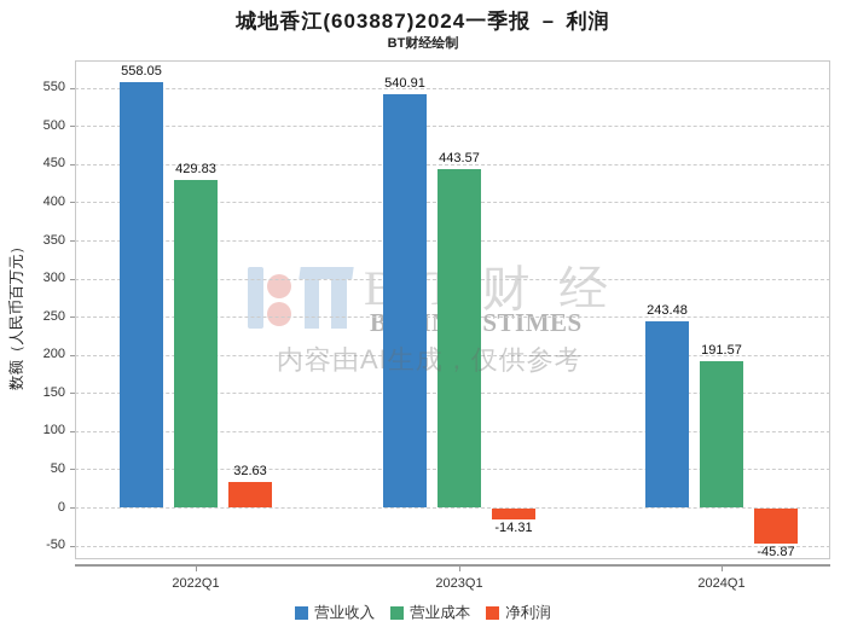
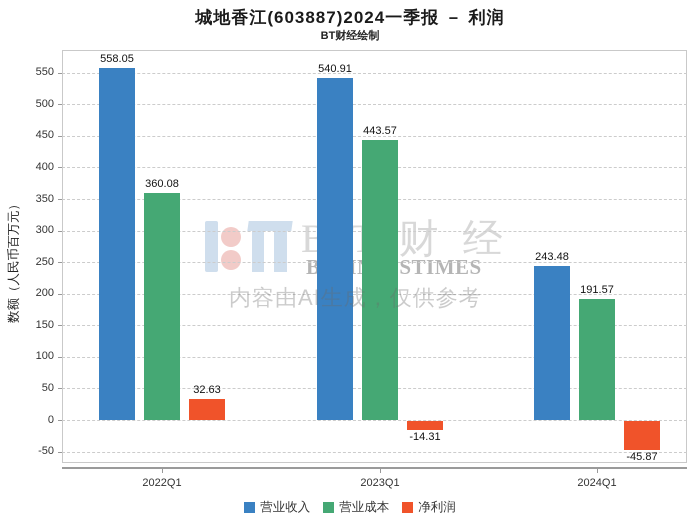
营业成本/2022Q1: 429.83 -> 360.08
